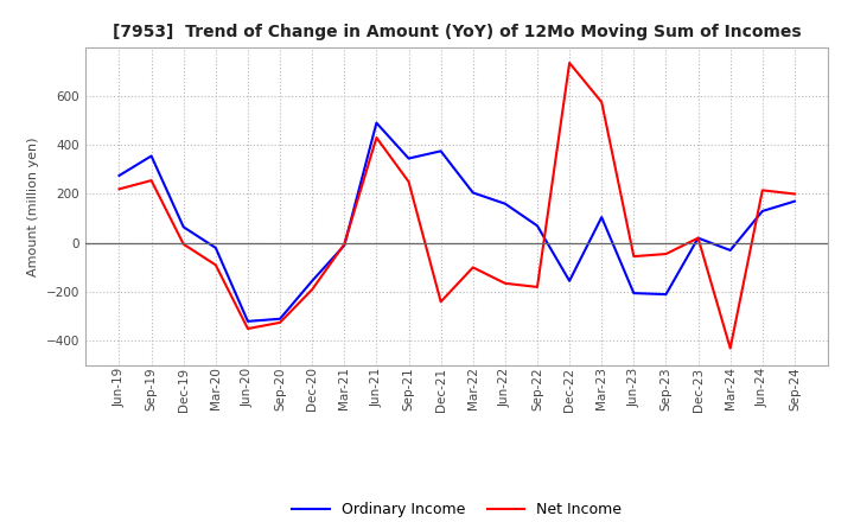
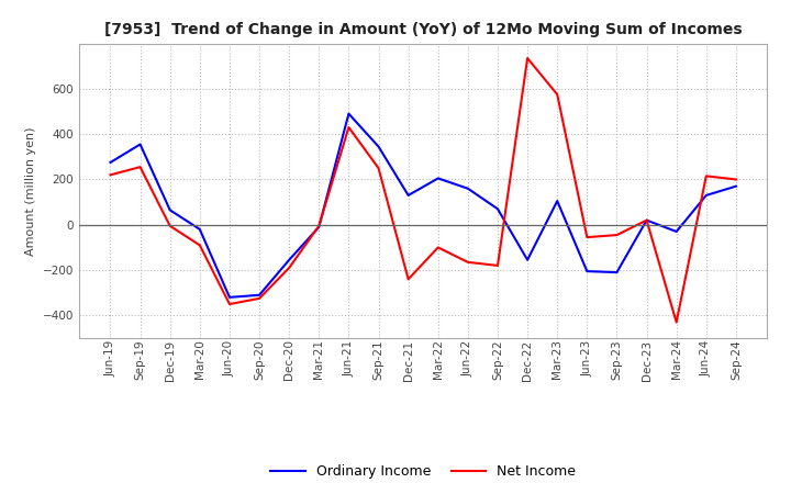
Ordinary Income/Dec-21: 375 -> 130
